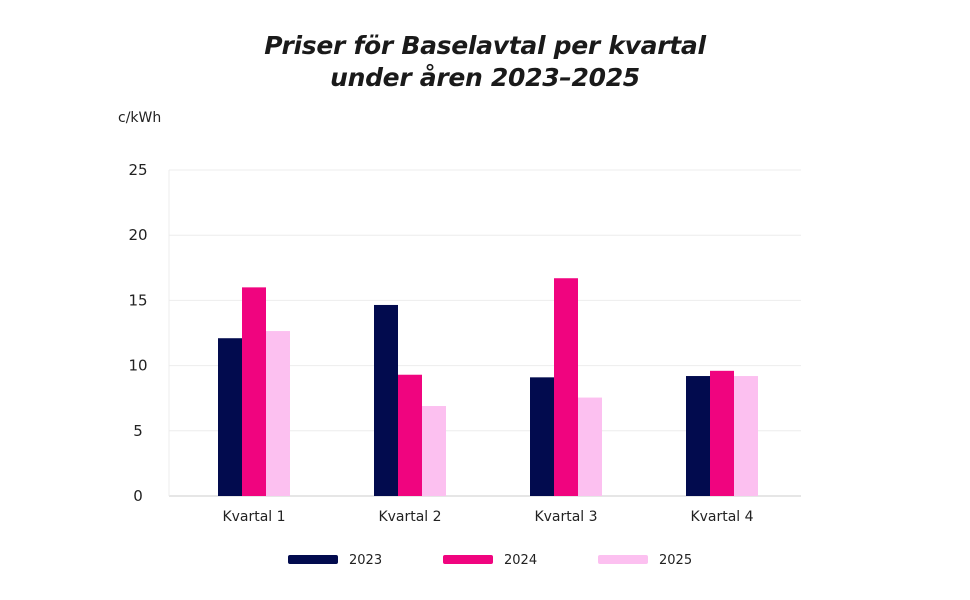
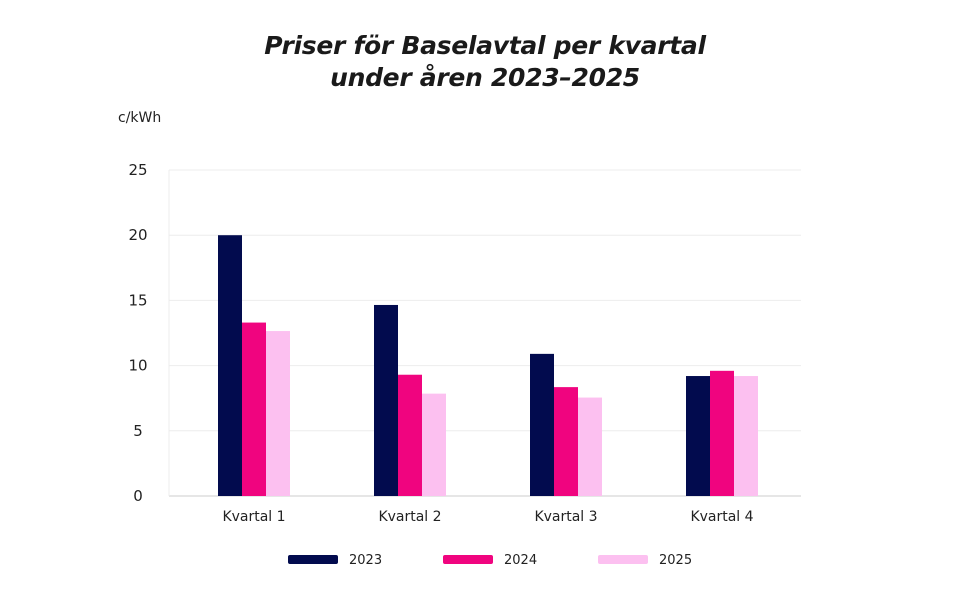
2023/Kvartal 1: 12.1 -> 20.0
2024/Kvartal 1: 16.0 -> 13.3
2025/Kvartal 2: 6.9 -> 7.8
2023/Kvartal 3: 9.1 -> 10.9
2024/Kvartal 3: 16.7 -> 8.3
